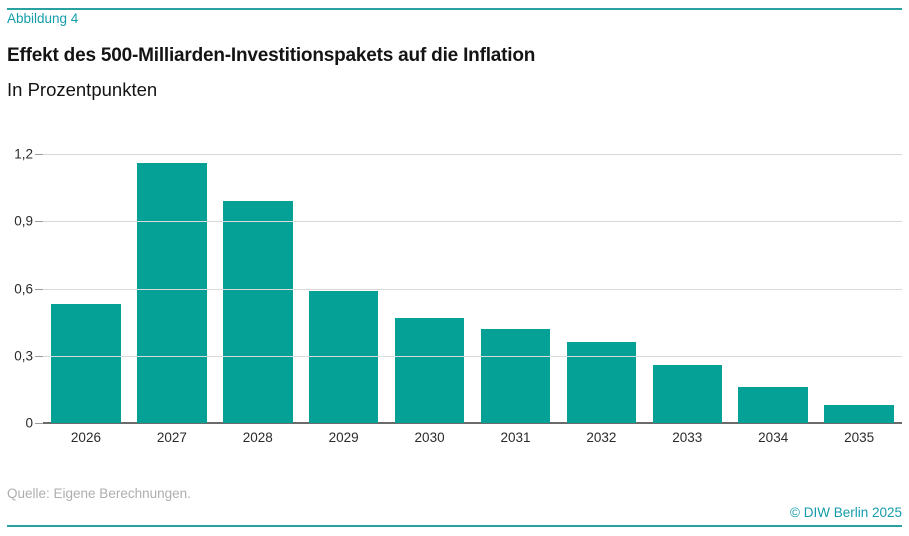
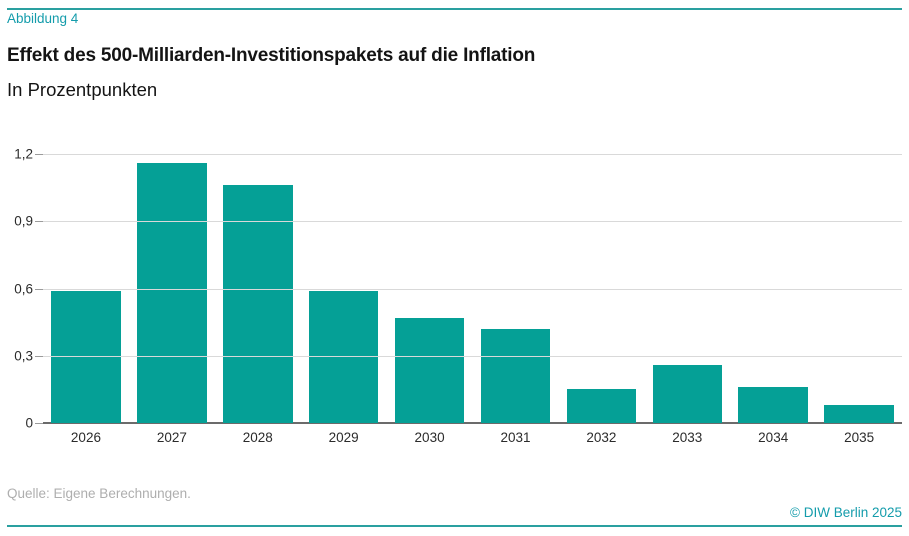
2026: 0,53 -> 0,59
2028: 0,99 -> 1,06
2032: 0,36 -> 0,15
